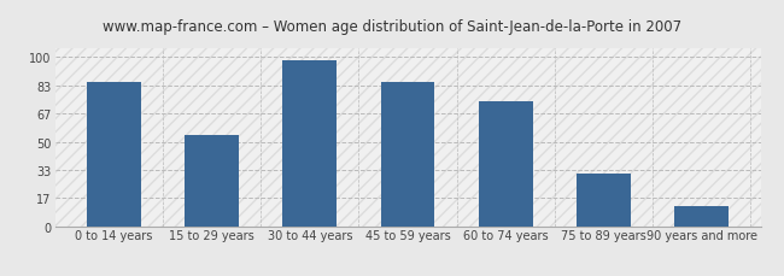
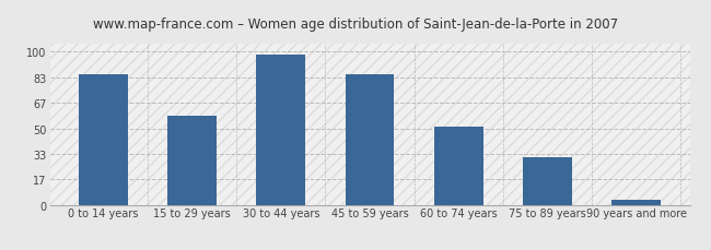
15 to 29 years: 54 -> 58
60 to 74 years: 74 -> 51
90 years and more: 12 -> 3
